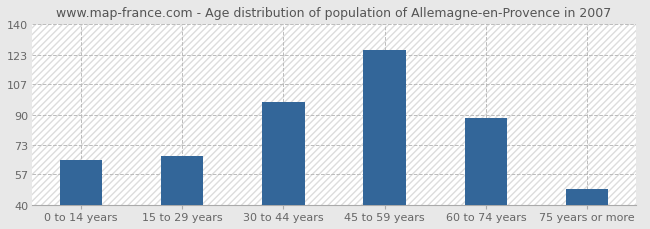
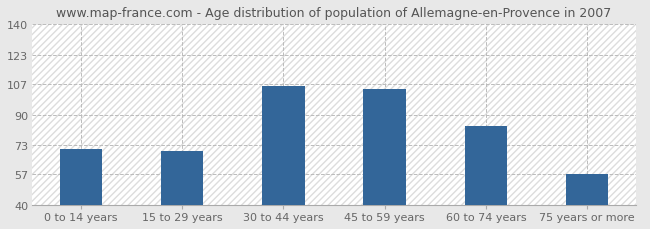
0 to 14 years: 65 -> 71
15 to 29 years: 67 -> 70
30 to 44 years: 97 -> 106
45 to 59 years: 126 -> 104
60 to 74 years: 88 -> 84
75 years or more: 49 -> 57
